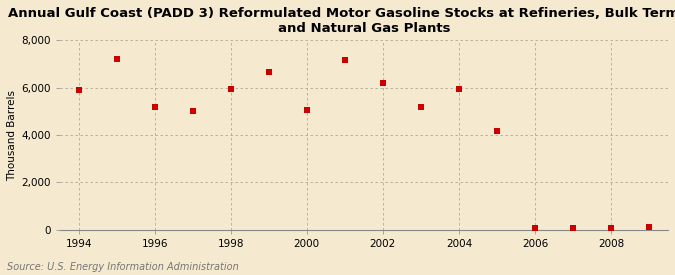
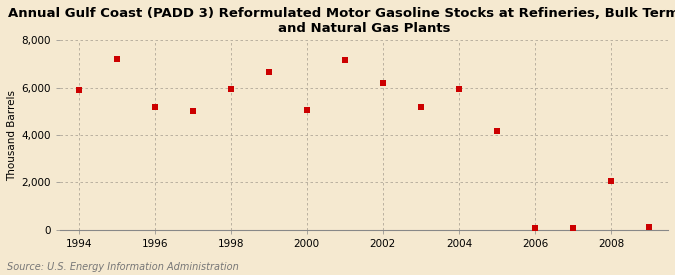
2008: 60 -> 2,050
